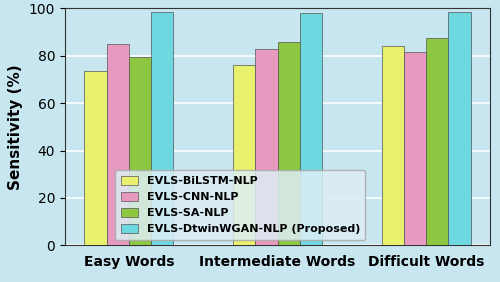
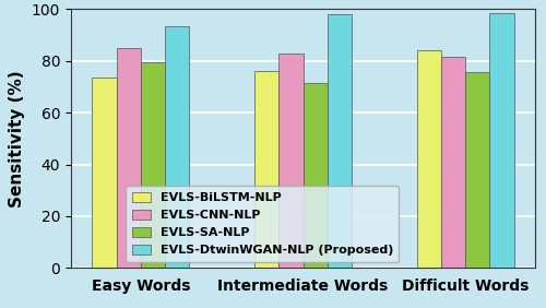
EVLS-DtwinWGAN-NLP (Proposed)/Easy Words: 98.5 -> 93.5
EVLS-SA-NLP/Intermediate Words: 86.0 -> 71.5
EVLS-SA-NLP/Difficult Words: 87.5 -> 75.5
